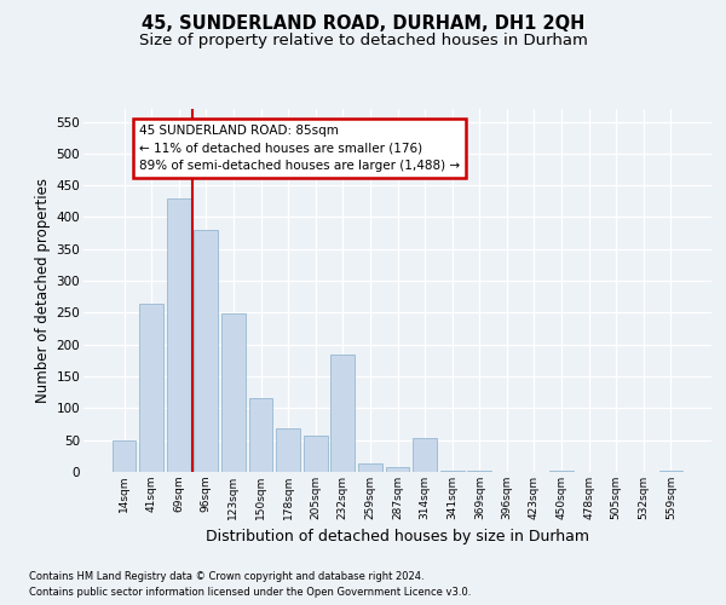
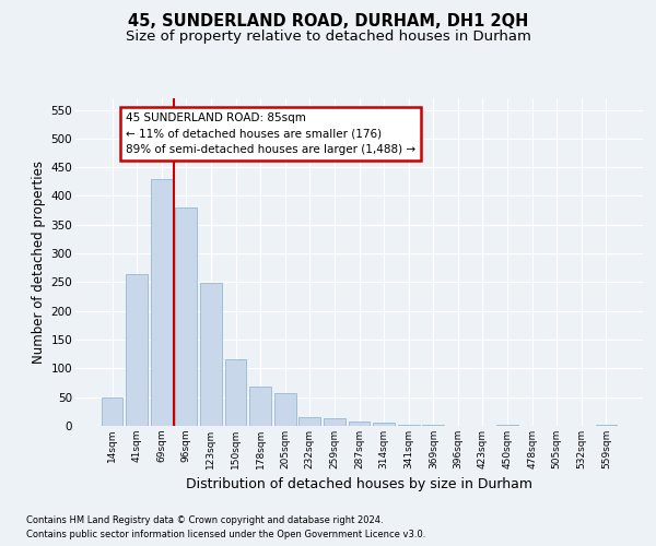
232sqm: 184 -> 16
314sqm: 54 -> 5
